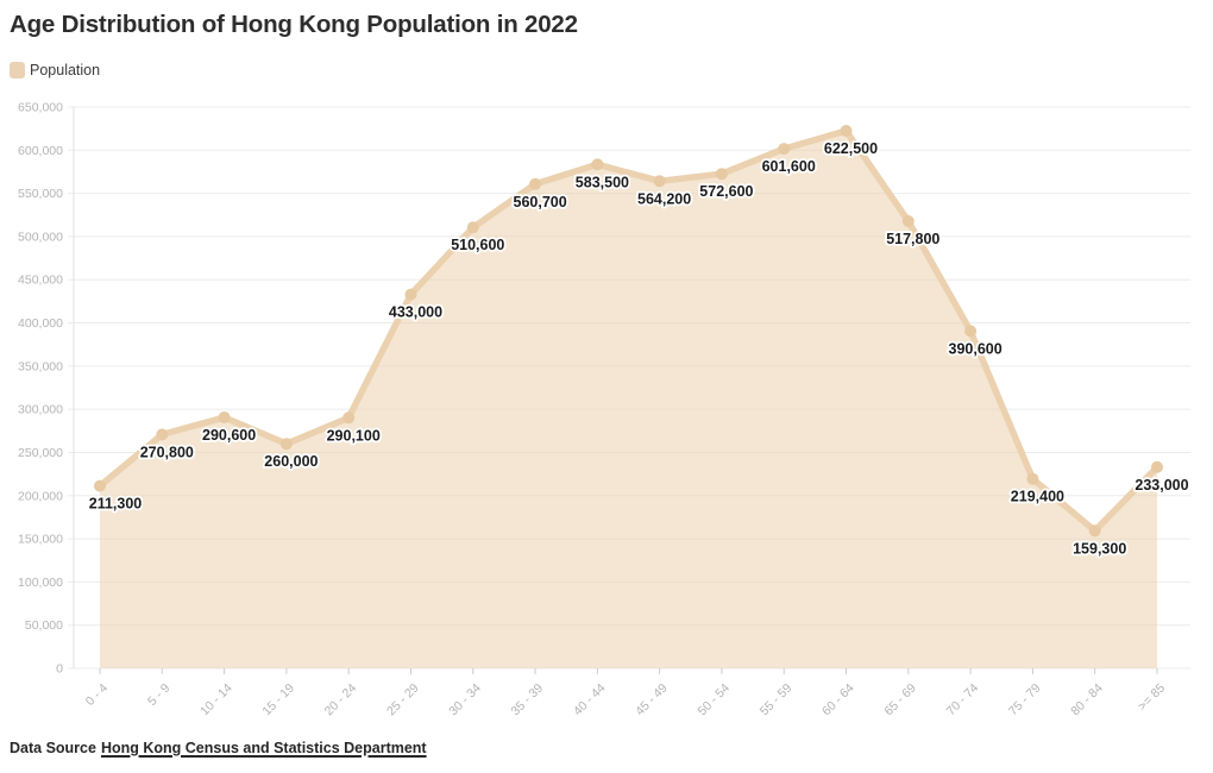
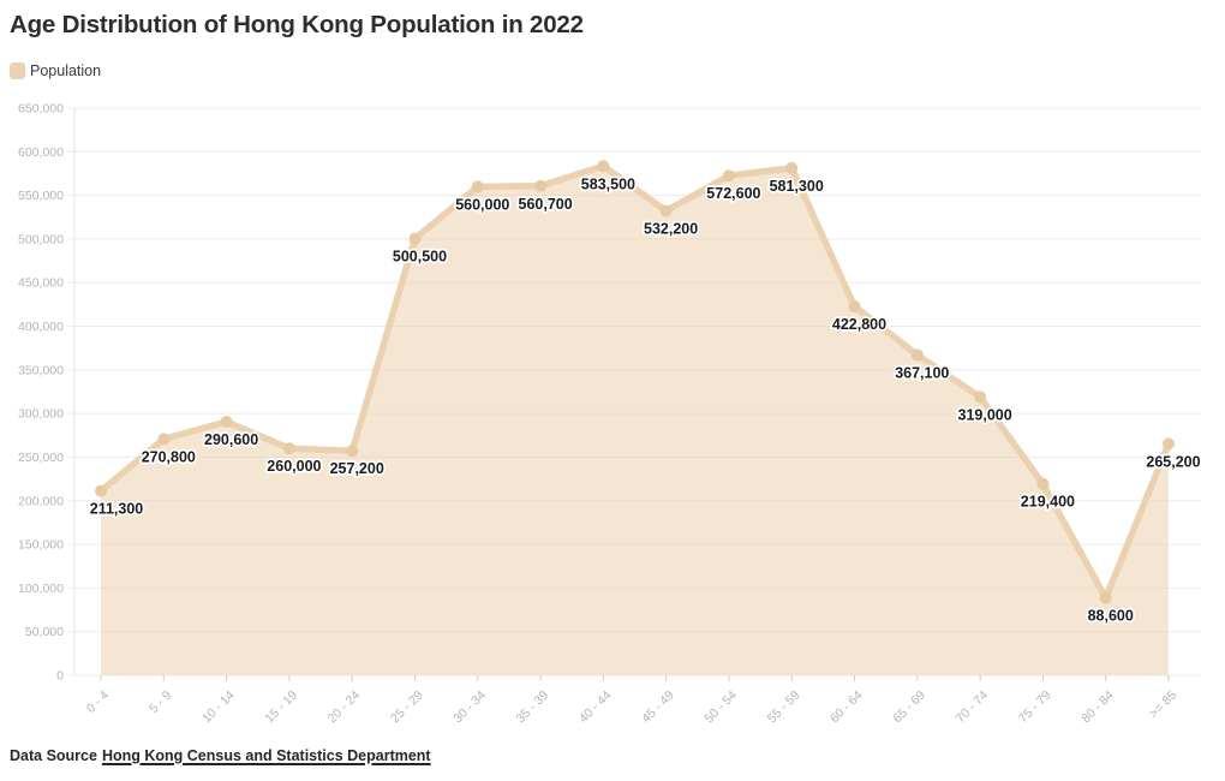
20 - 24: 290,100 -> 257,200
25 - 29: 433,000 -> 500,500
30 - 34: 510,600 -> 560,000
45 - 49: 564,200 -> 532,200
55 - 59: 601,600 -> 581,300
60 - 64: 622,500 -> 422,800
65 - 69: 517,800 -> 367,100
70 - 74: 390,600 -> 319,000
80 - 84: 159,300 -> 88,600
>= 85: 233,000 -> 265,200
